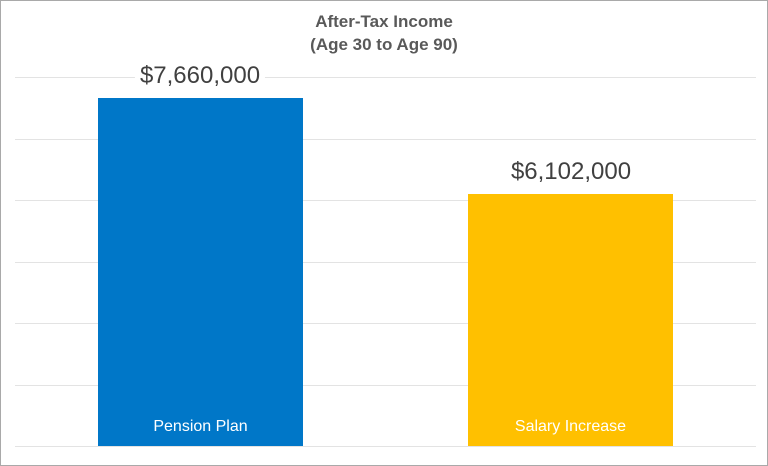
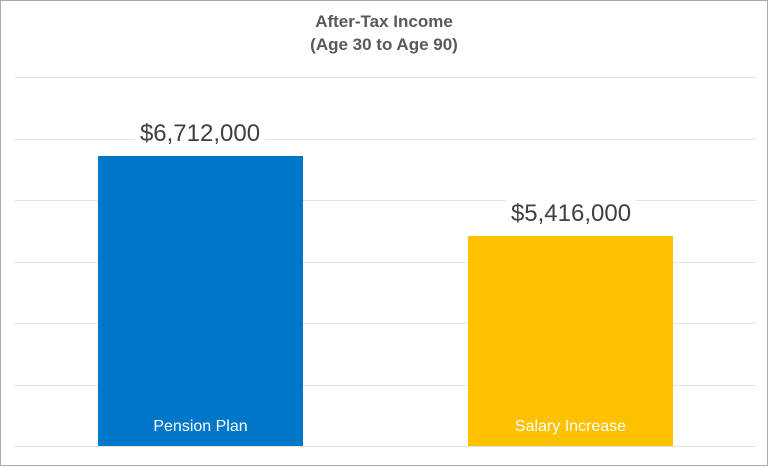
Pension Plan: $7,660,000 -> $6,712,000
Salary Increase: $6,102,000 -> $5,416,000
